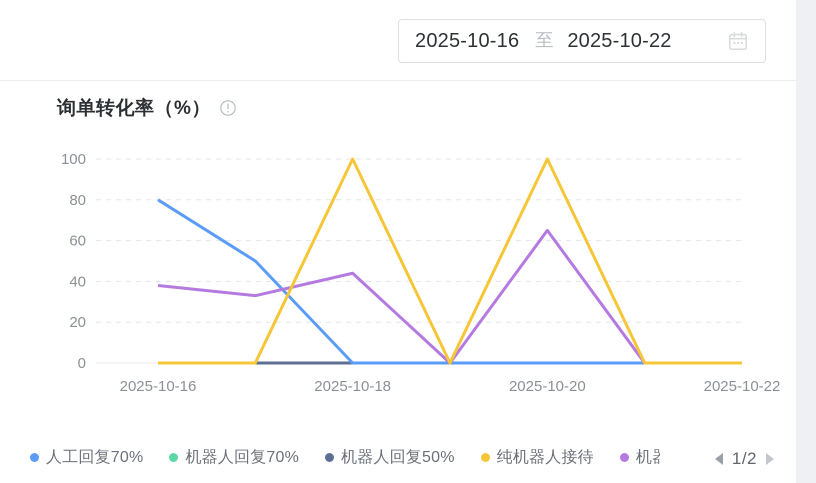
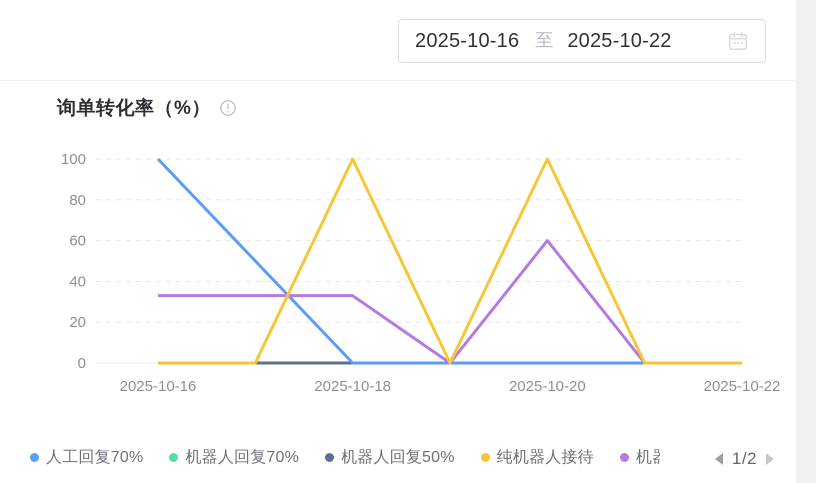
人工回复70%/2025-10-16: 80 -> 100
机器/2025-10-16: 38 -> 33
机器/2025-10-18: 44 -> 33
机器/2025-10-20: 65 -> 60
